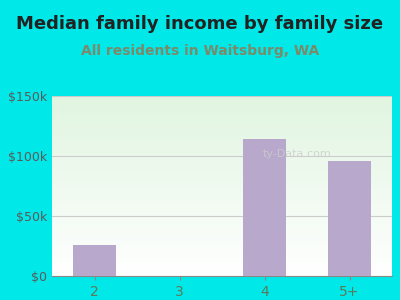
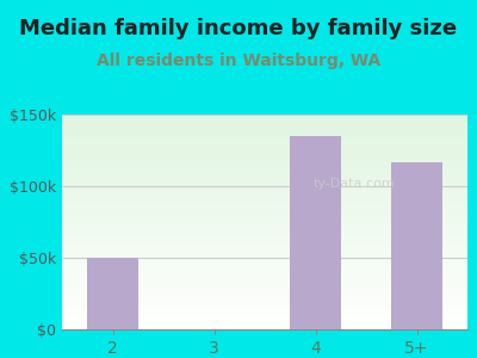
2: $26k -> $50k
4: $114k -> $135k
5+: $96k -> $117k
